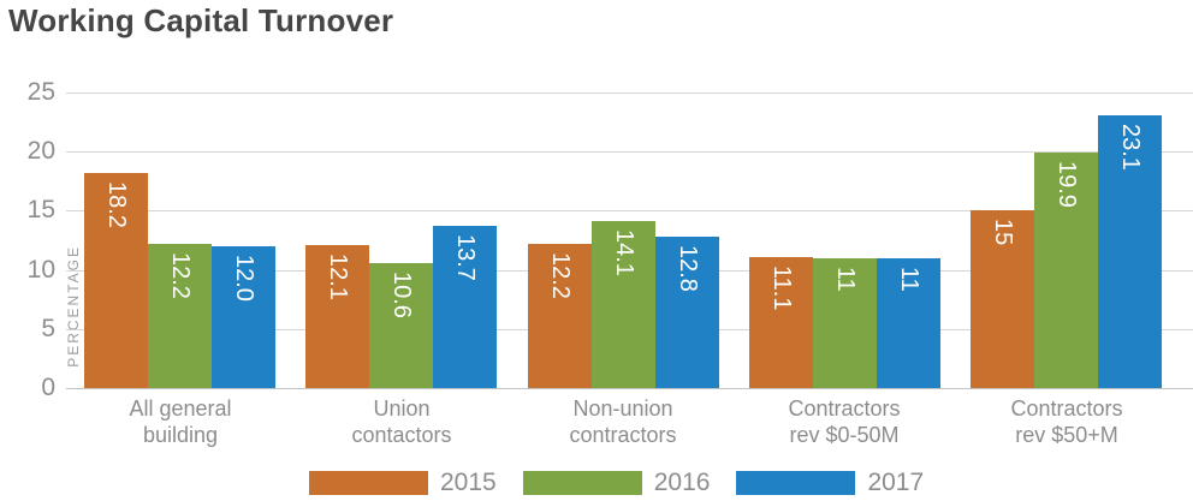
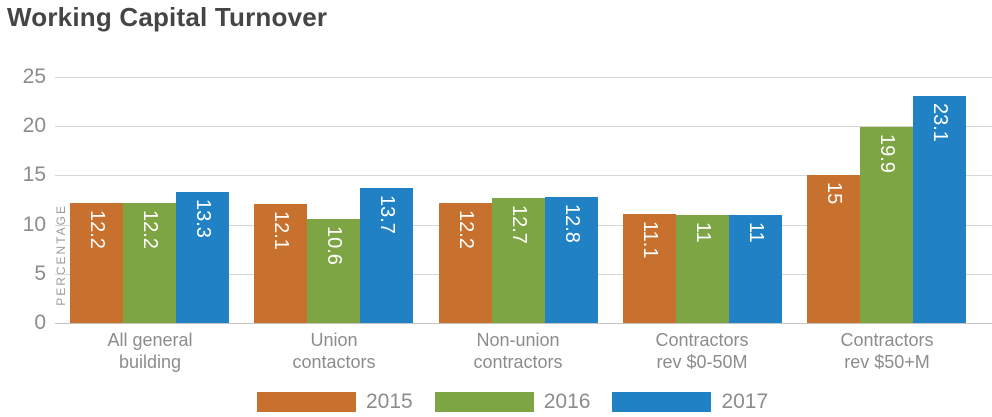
2015/All general building: 18.2 -> 12.2
2017/All general building: 12.0 -> 13.3
2016/Non-union contractors: 14.1 -> 12.7
